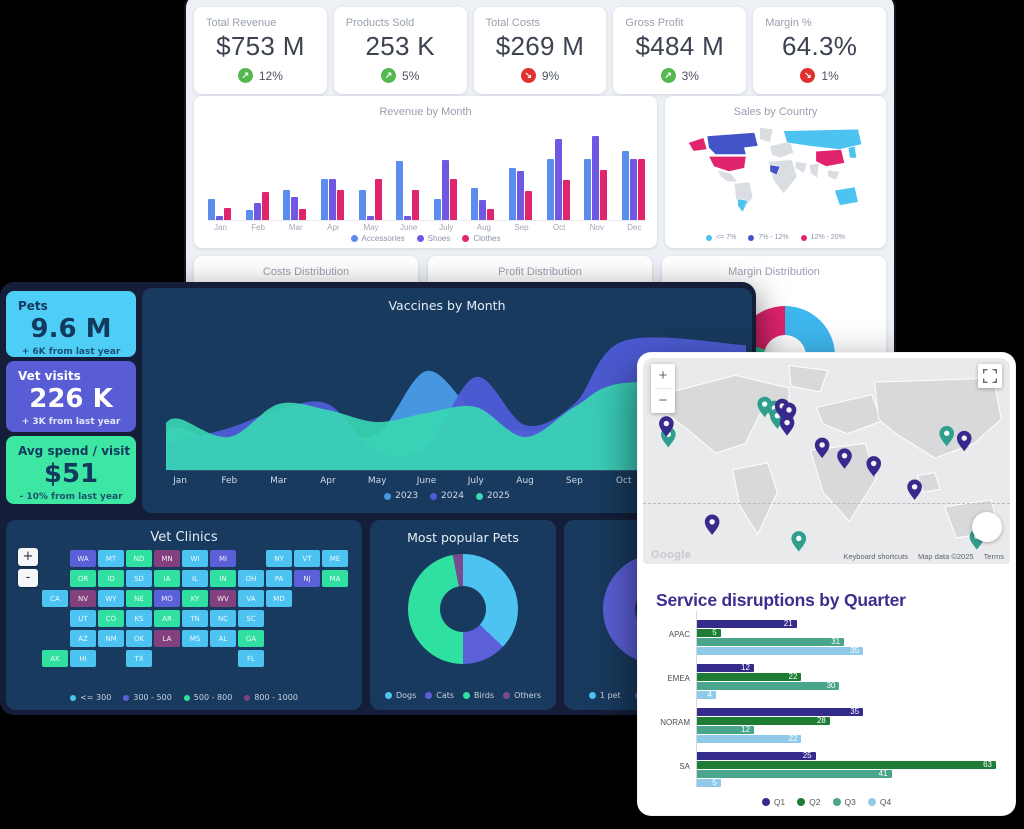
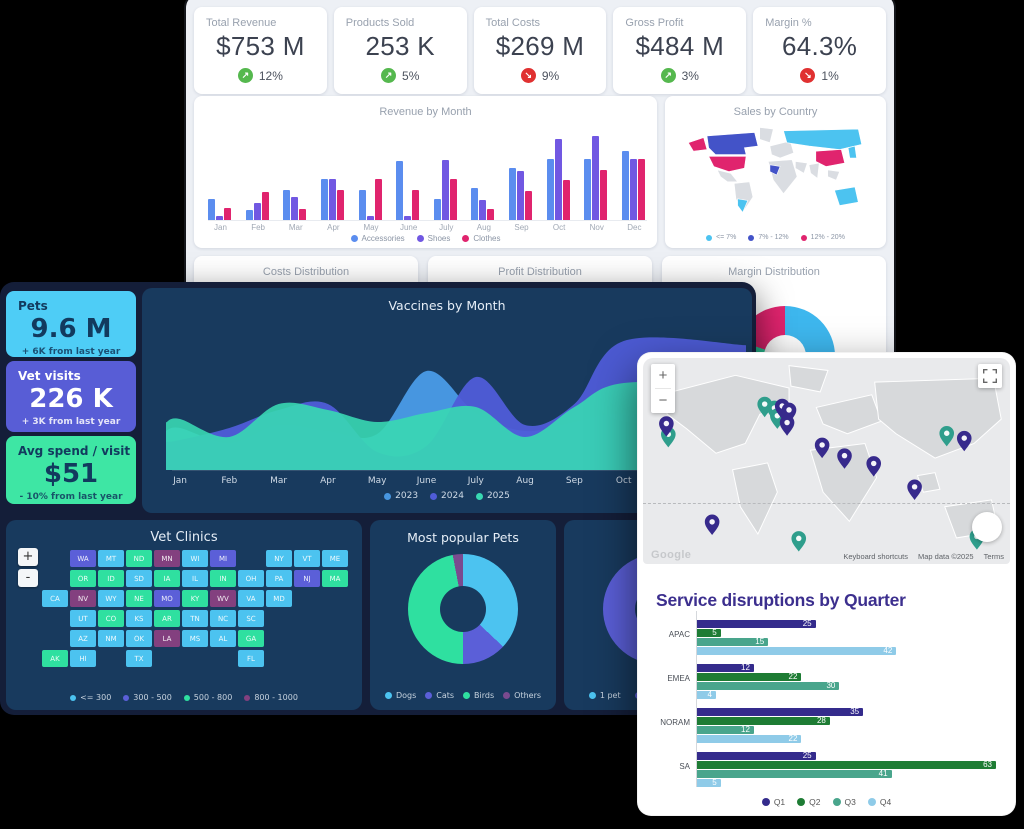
Service disruptions by Quarter/Q1/APAC: 21 -> 25
Service disruptions by Quarter/Q3/APAC: 31 -> 15
Service disruptions by Quarter/Q4/APAC: 35 -> 42
